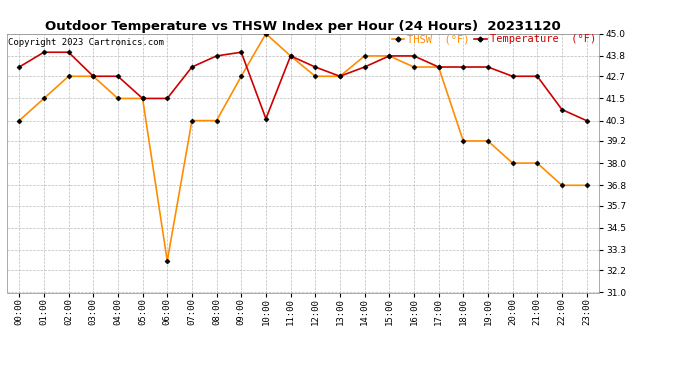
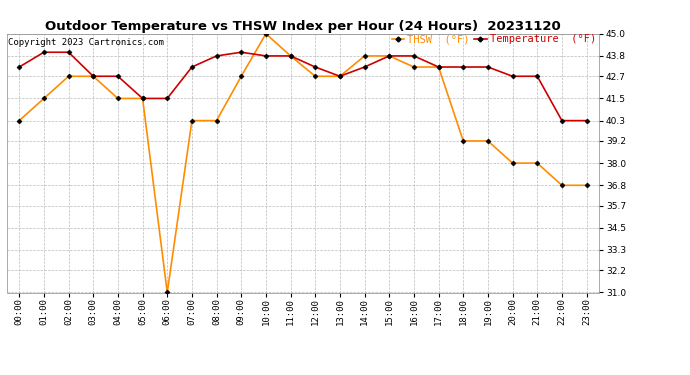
THSW (°F)/06:00: 32.7 -> 31.0
Temperature (°F)/10:00: 40.4 -> 43.8
Temperature (°F)/22:00: 40.9 -> 40.3
